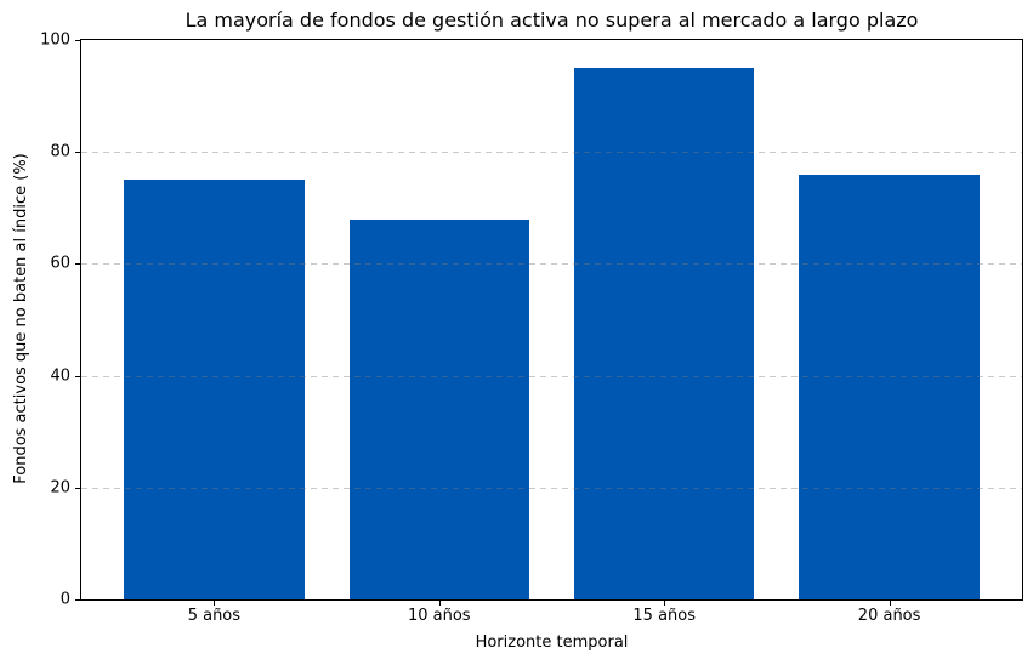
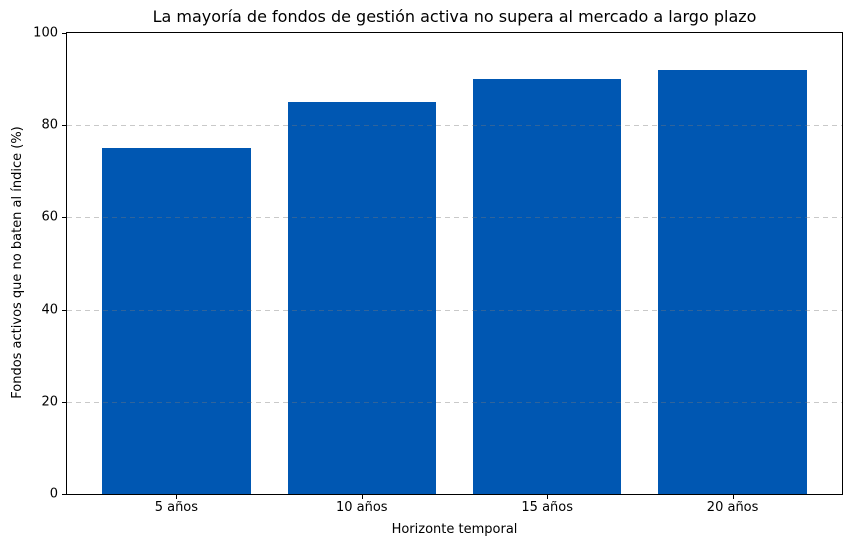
10 años: 68 -> 85
15 años: 95 -> 90
20 años: 76 -> 92
